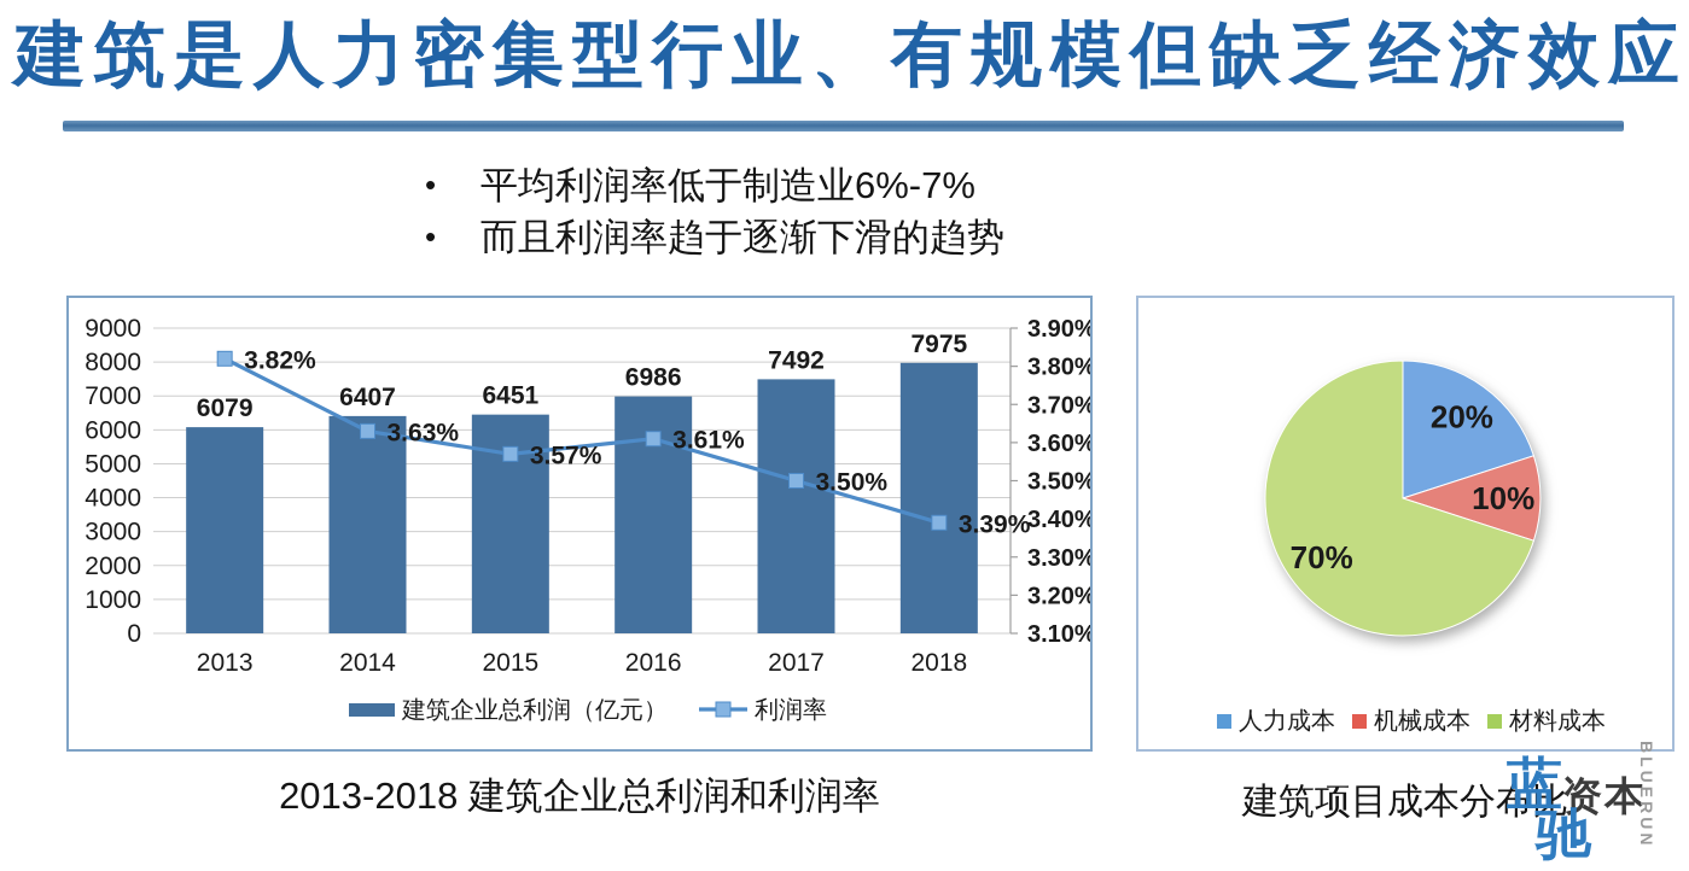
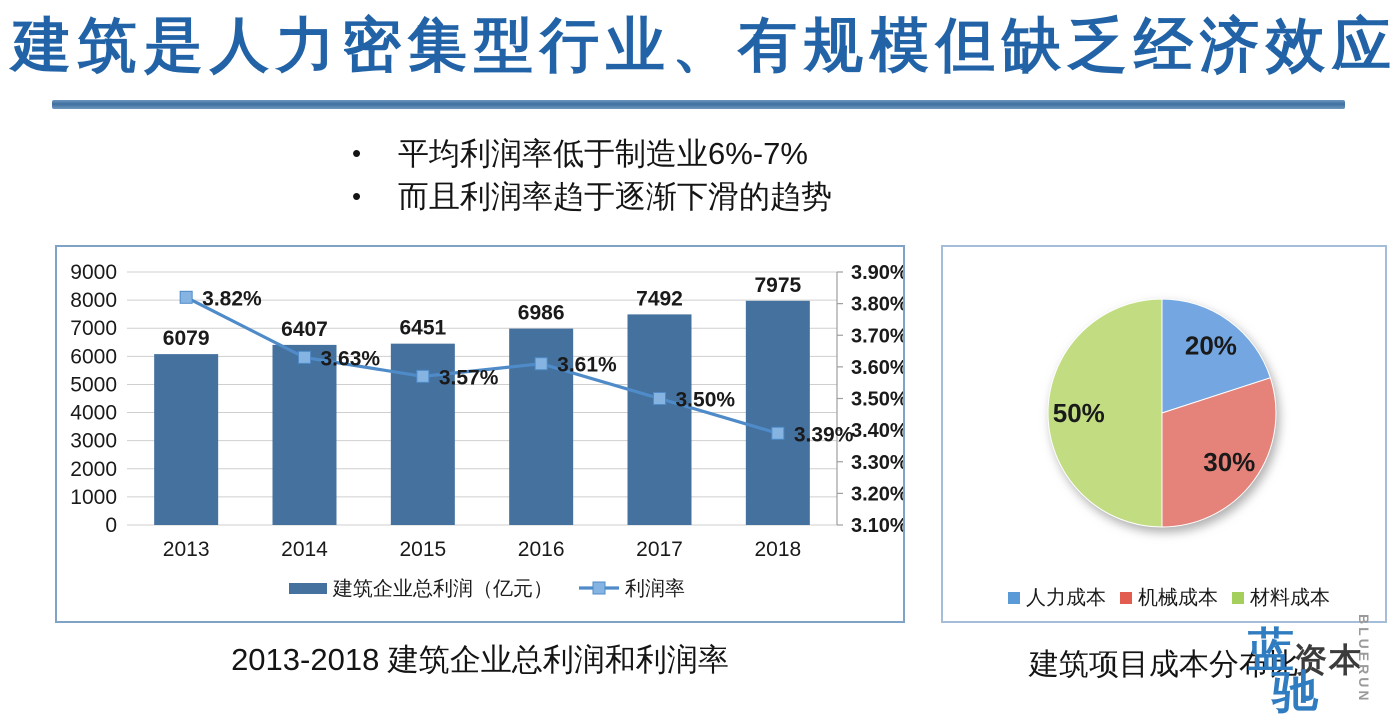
建筑项目成本分布比/机械成本: 10% -> 30%
建筑项目成本分布比/材料成本: 70% -> 50%
